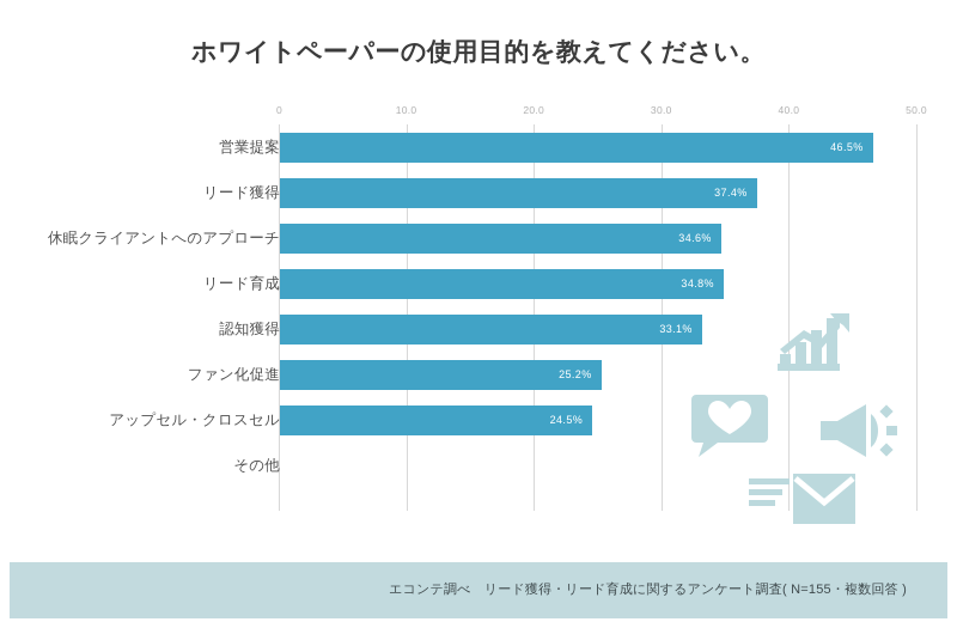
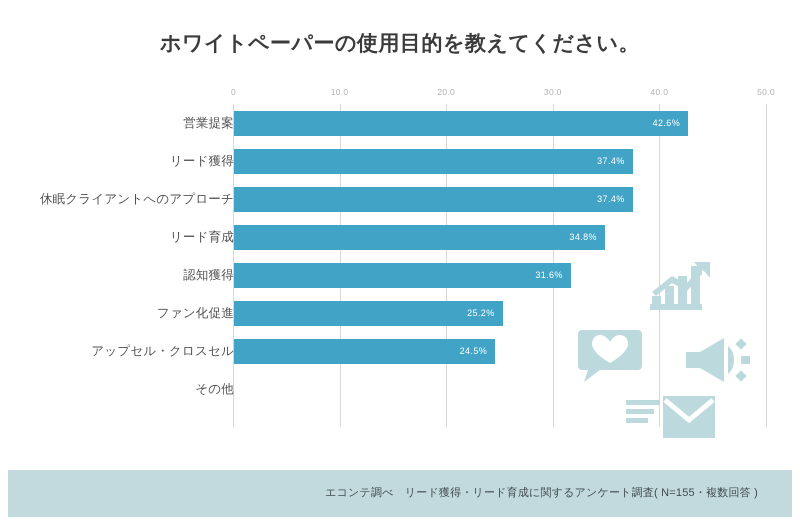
営業提案: 46.5% -> 42.6%
休眠クライアントへのアプローチ: 34.6% -> 37.4%
認知獲得: 33.1% -> 31.6%
